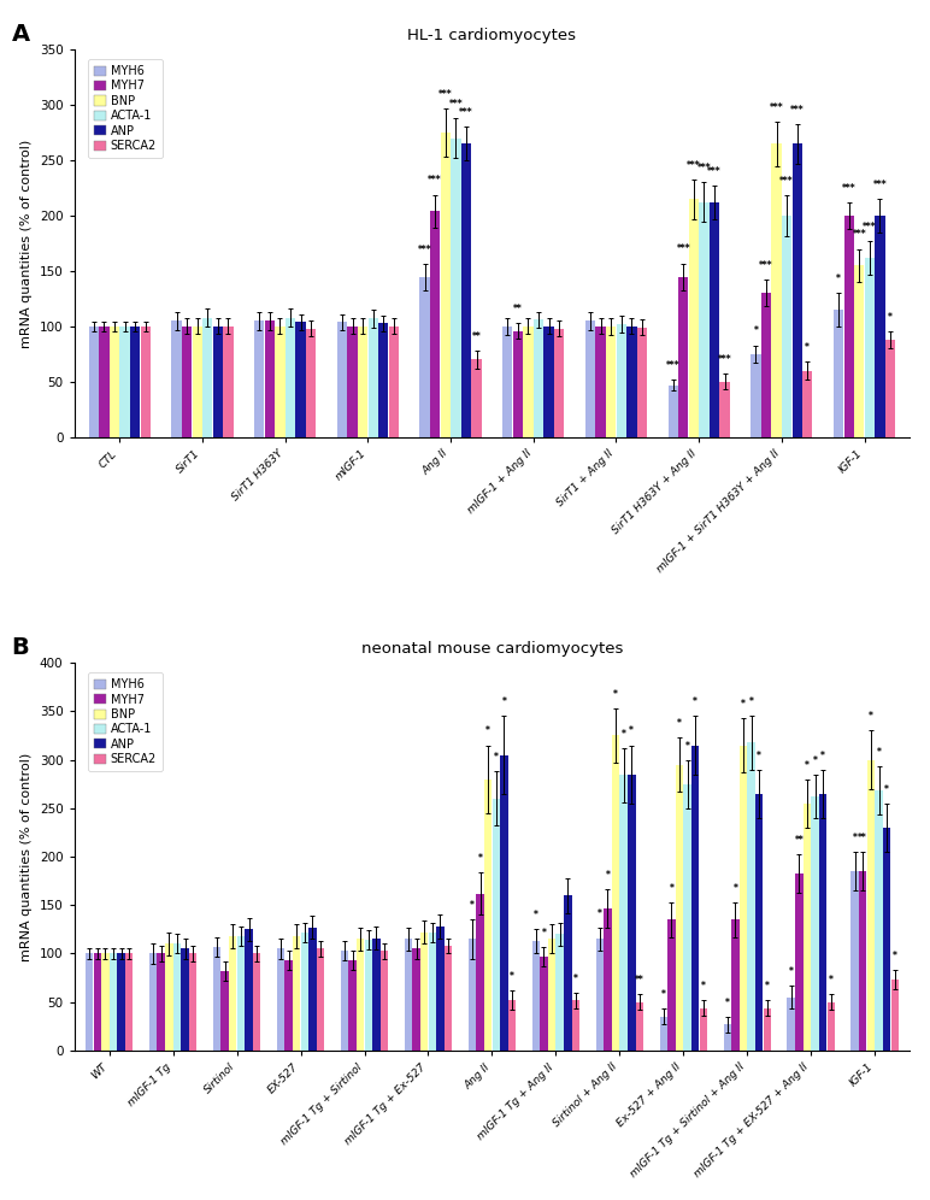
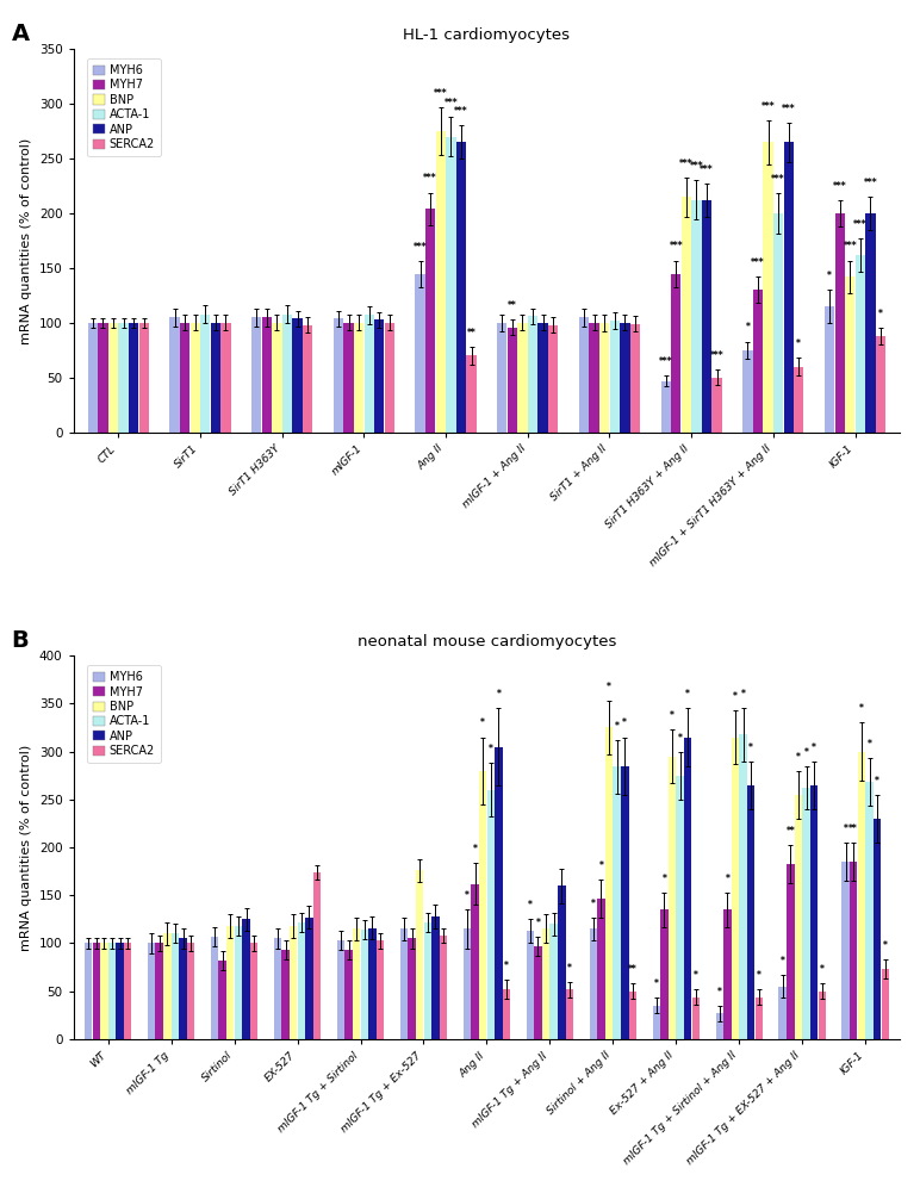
HL-1 cardiomyocytes/BNP/IGF-1: 155 -> 142
neonatal mouse cardiomyocytes/SERCA2/EX-527: 105 -> 174
neonatal mouse cardiomyocytes/BNP/mIGF-1 Tg + Ex-527: 122 -> 176
